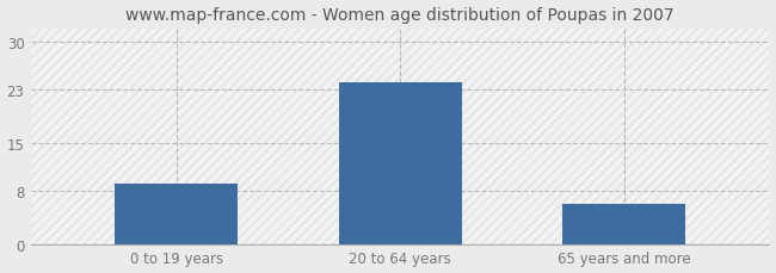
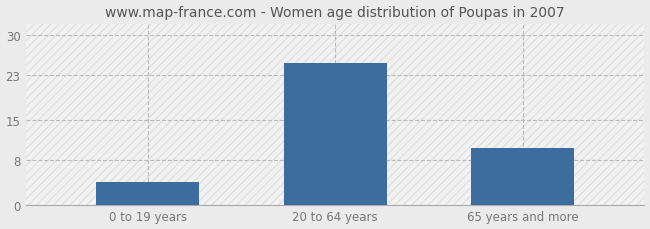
0 to 19 years: 9 -> 4
20 to 64 years: 24 -> 25
65 years and more: 6 -> 10
